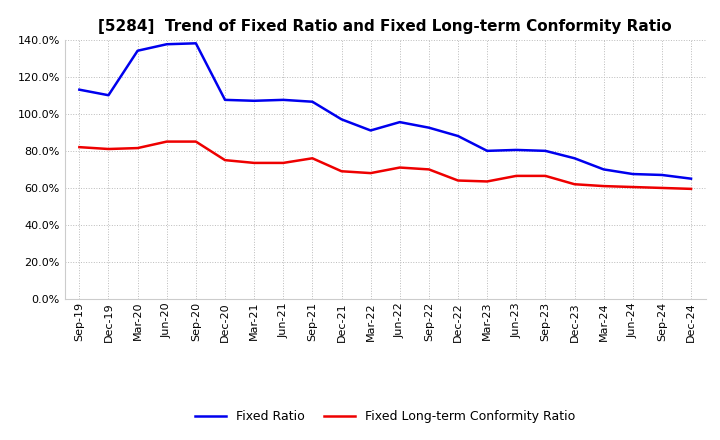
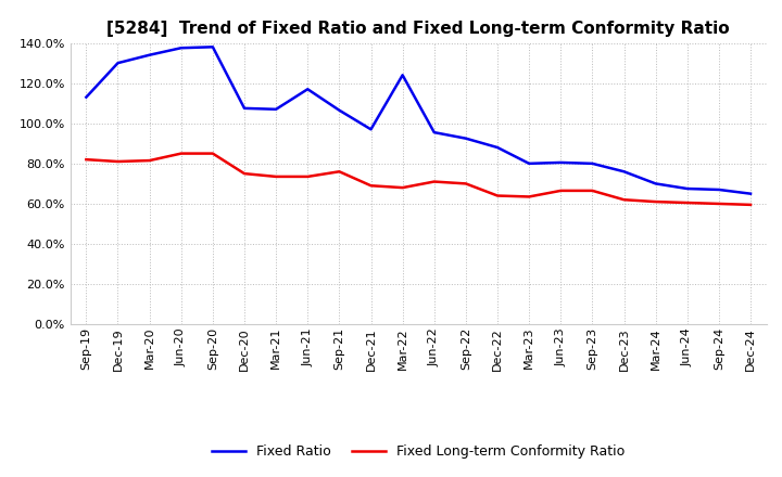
Fixed Ratio/Dec-19: 110% -> 130%
Fixed Ratio/Jun-21: 108% -> 117%
Fixed Ratio/Mar-22: 91% -> 124%
